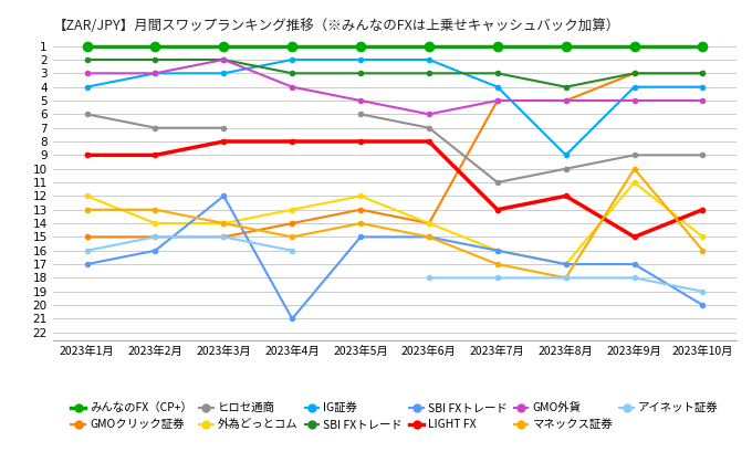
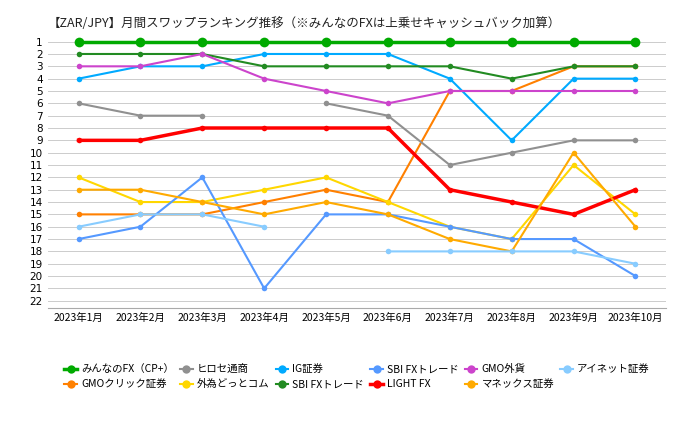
LIGHT FX/2023年8月: 12 -> 14
